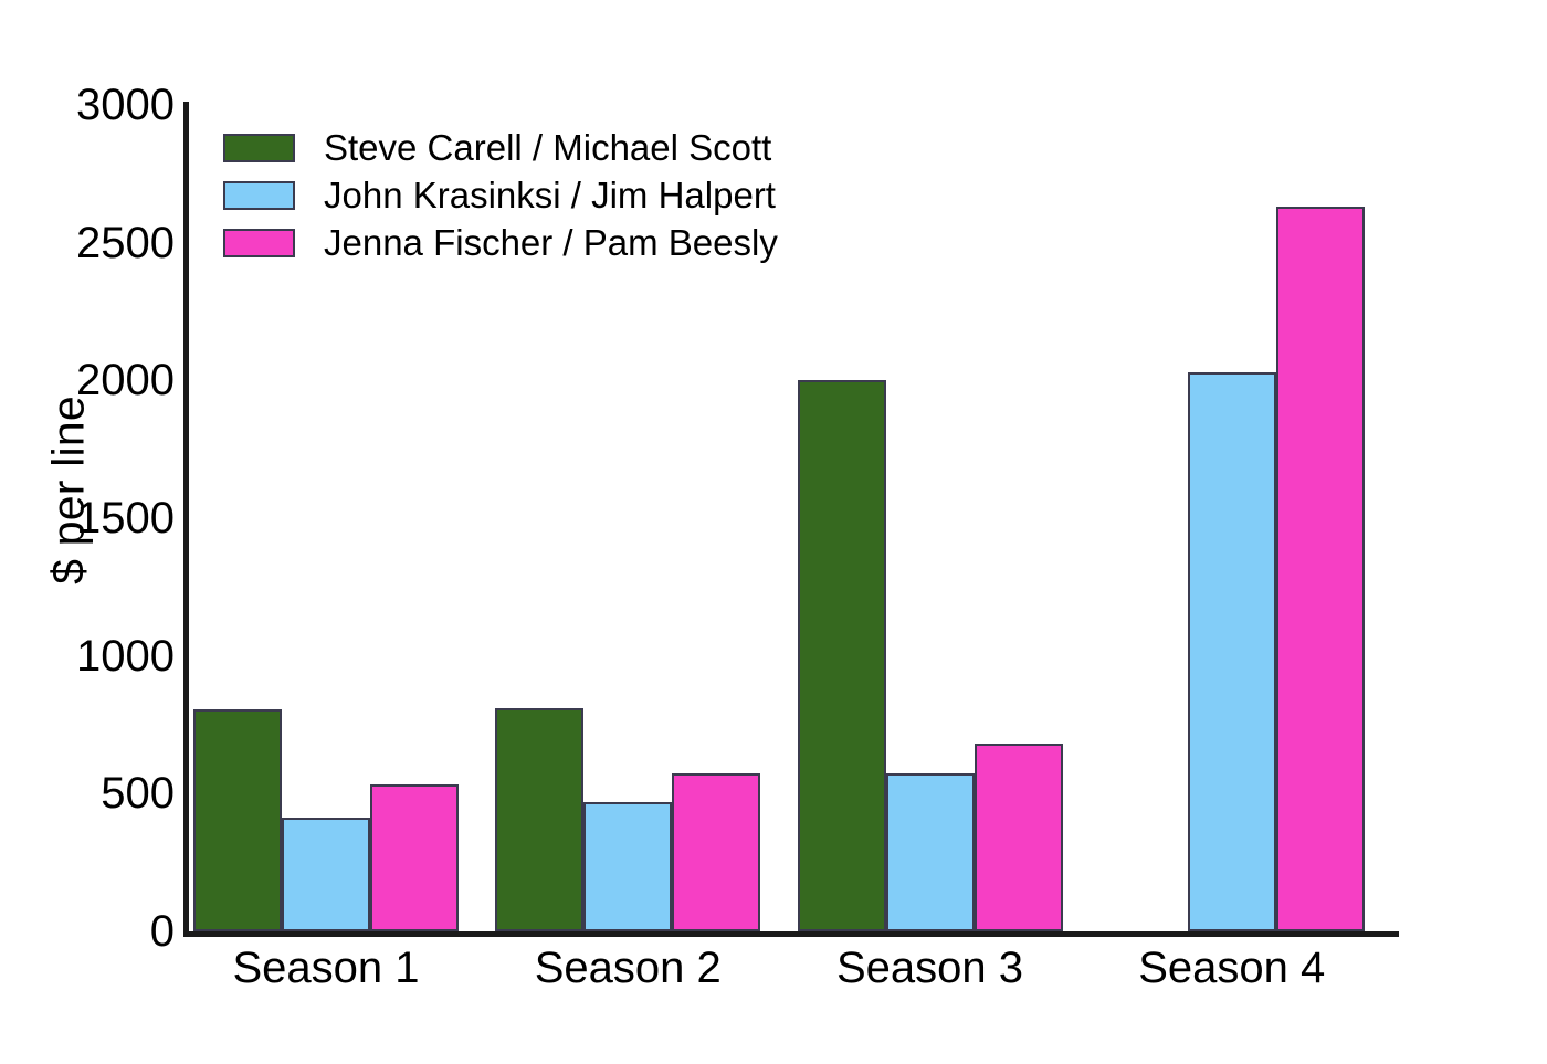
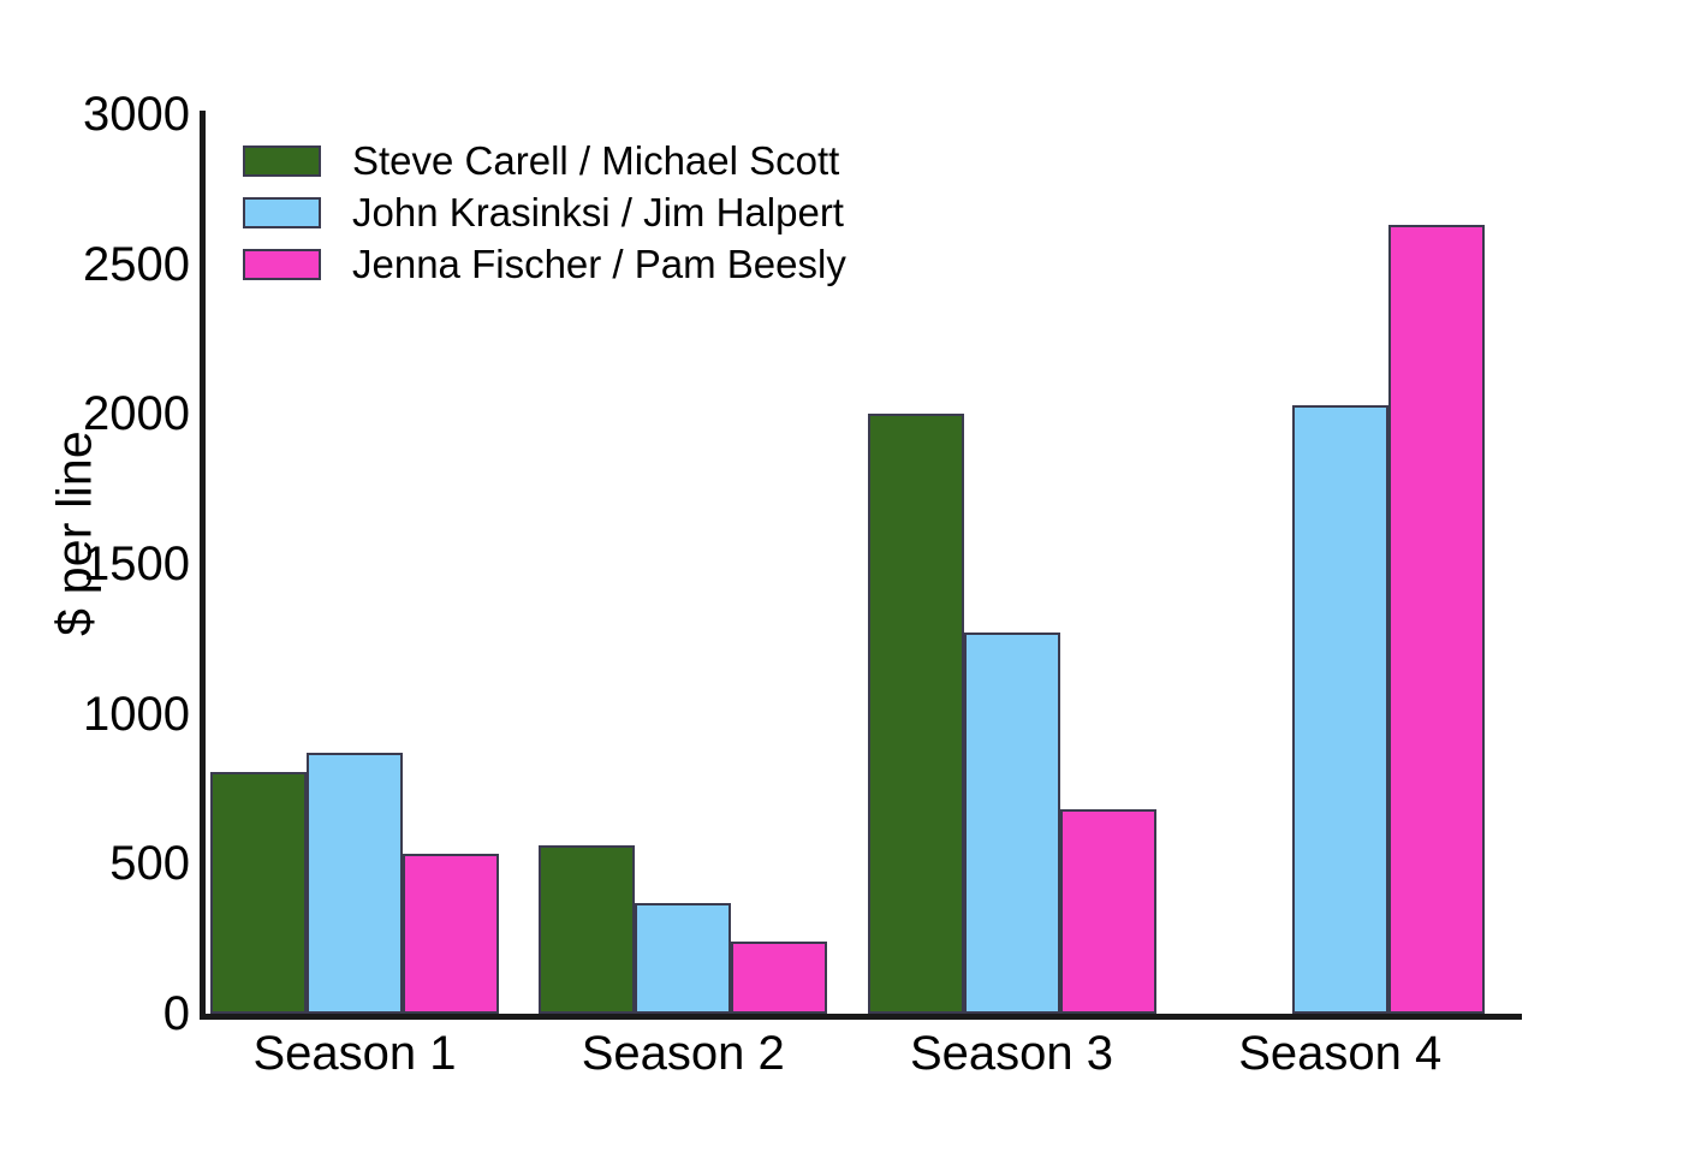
John Krasinksi / Jim Halpert/Season 1: 420 -> 870
Steve Carell / Michael Scott/Season 2: 810 -> 560
John Krasinksi / Jim Halpert/Season 2: 470 -> 370
Jenna Fischer / Pam Beesly/Season 2: 580 -> 240
John Krasinksi / Jim Halpert/Season 3: 580 -> 1270
